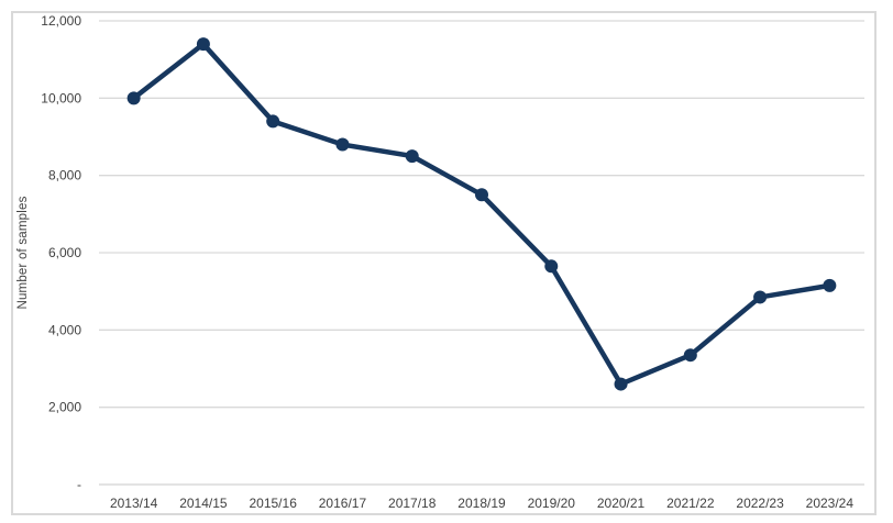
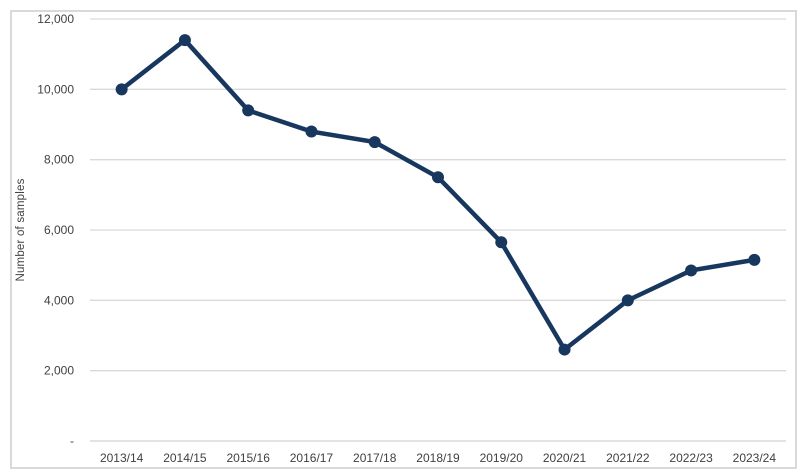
2021/22: 3400 -> 4000
